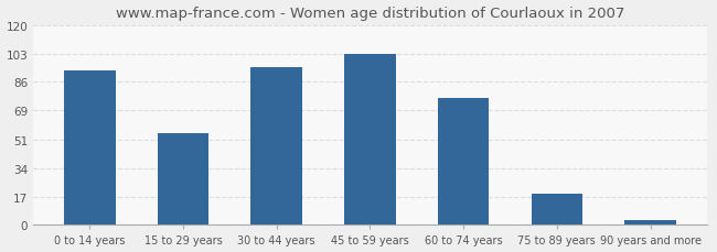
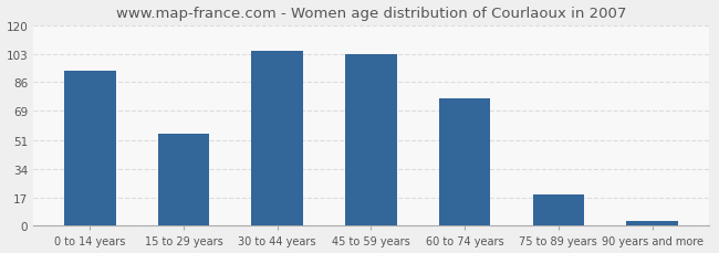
30 to 44 years: 95 -> 105
